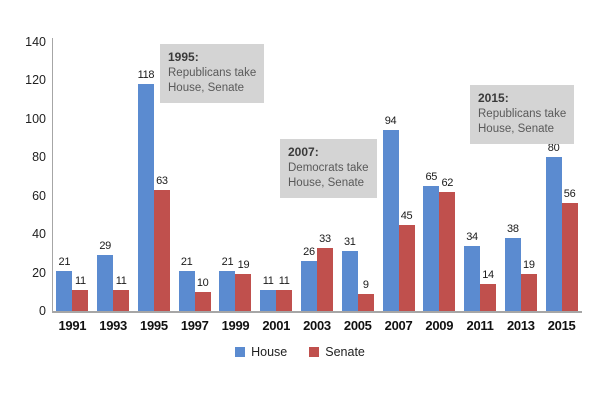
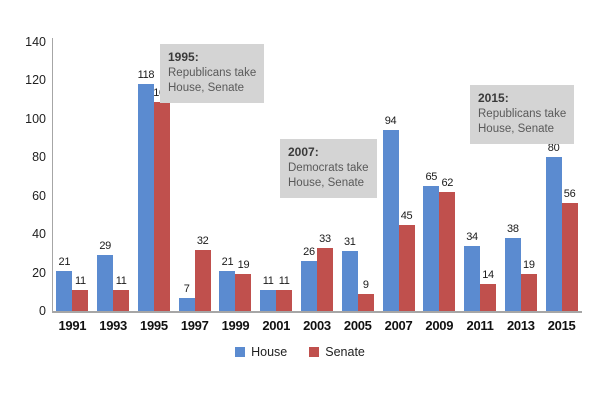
Senate/1995: 63 -> 109
House/1997: 21 -> 7
Senate/1997: 10 -> 32
